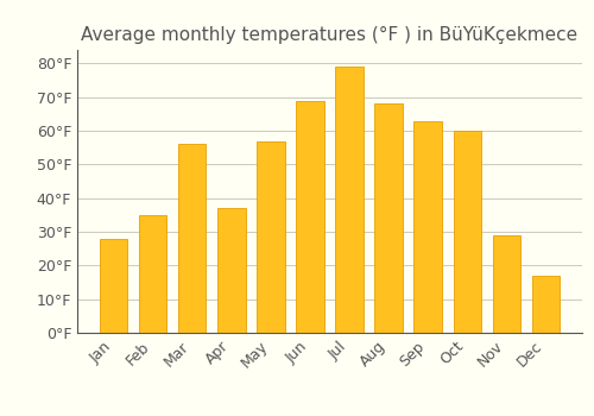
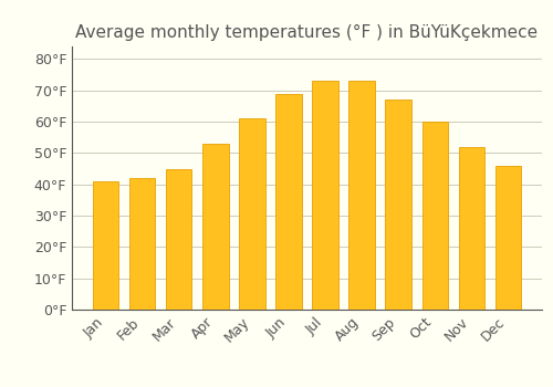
Jan: 28°F -> 41°F
Feb: 35°F -> 42°F
Mar: 56°F -> 45°F
Apr: 37°F -> 53°F
May: 57°F -> 61°F
Jul: 79°F -> 73°F
Aug: 68°F -> 73°F
Sep: 63°F -> 67°F
Nov: 29°F -> 52°F
Dec: 17°F -> 46°F
